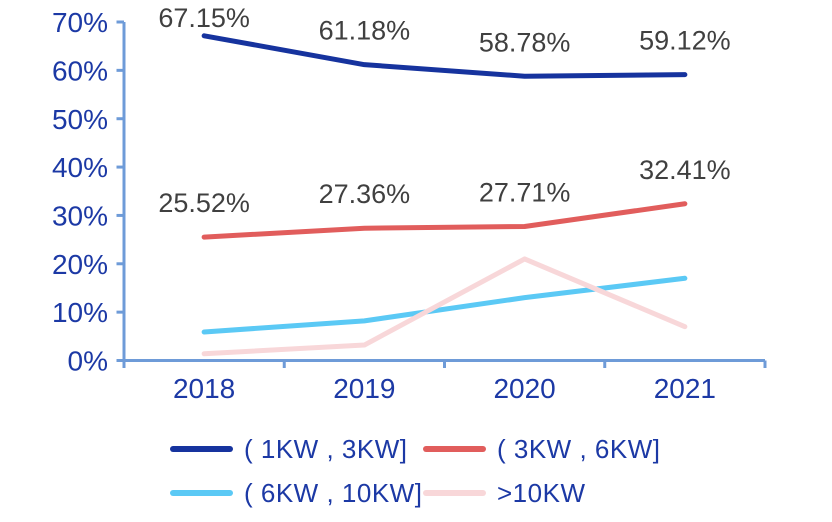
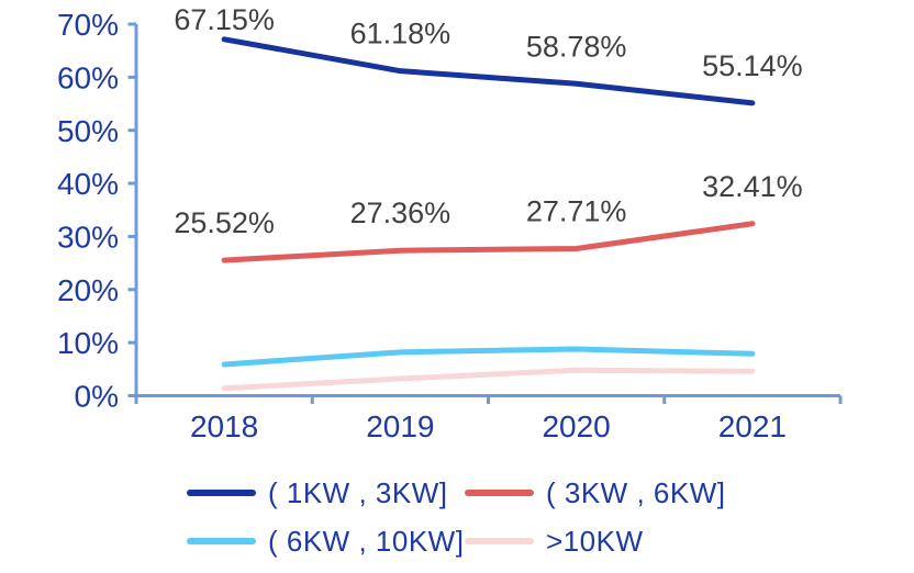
( 6KW , 10KW]/2020: 13% -> 9%
>10KW/2020: 21% -> 5%
( 1KW , 3KW]/2021: 59.12% -> 55.14%
( 6KW , 10KW]/2021: 17% -> 8%
>10KW/2021: 7% -> 5%
